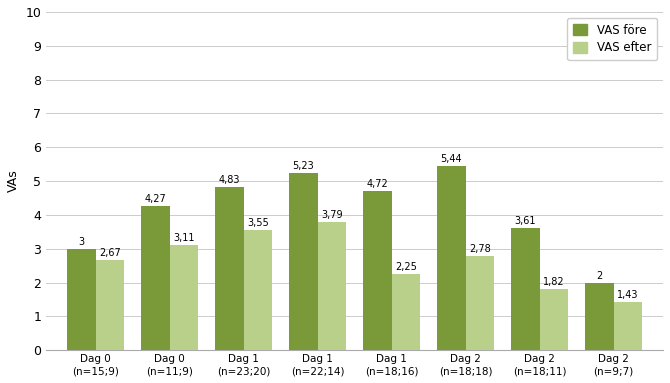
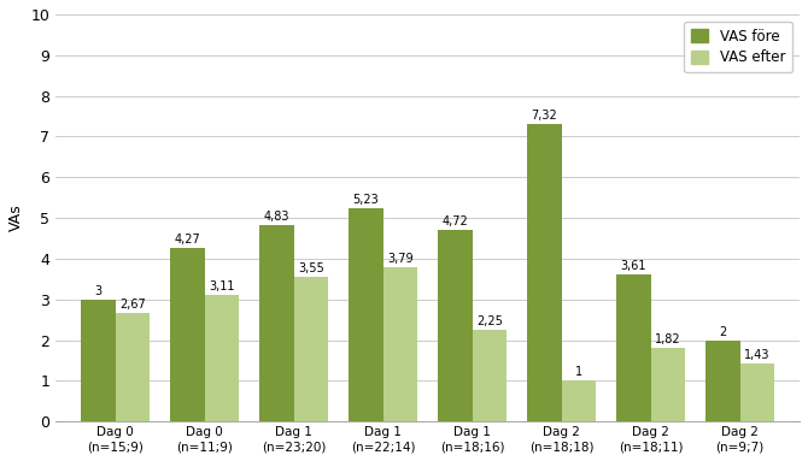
VAS före/Dag 2 (n=18;18): 5,44 -> 7,32
VAS efter/Dag 2 (n=18;18): 2,78 -> 1
